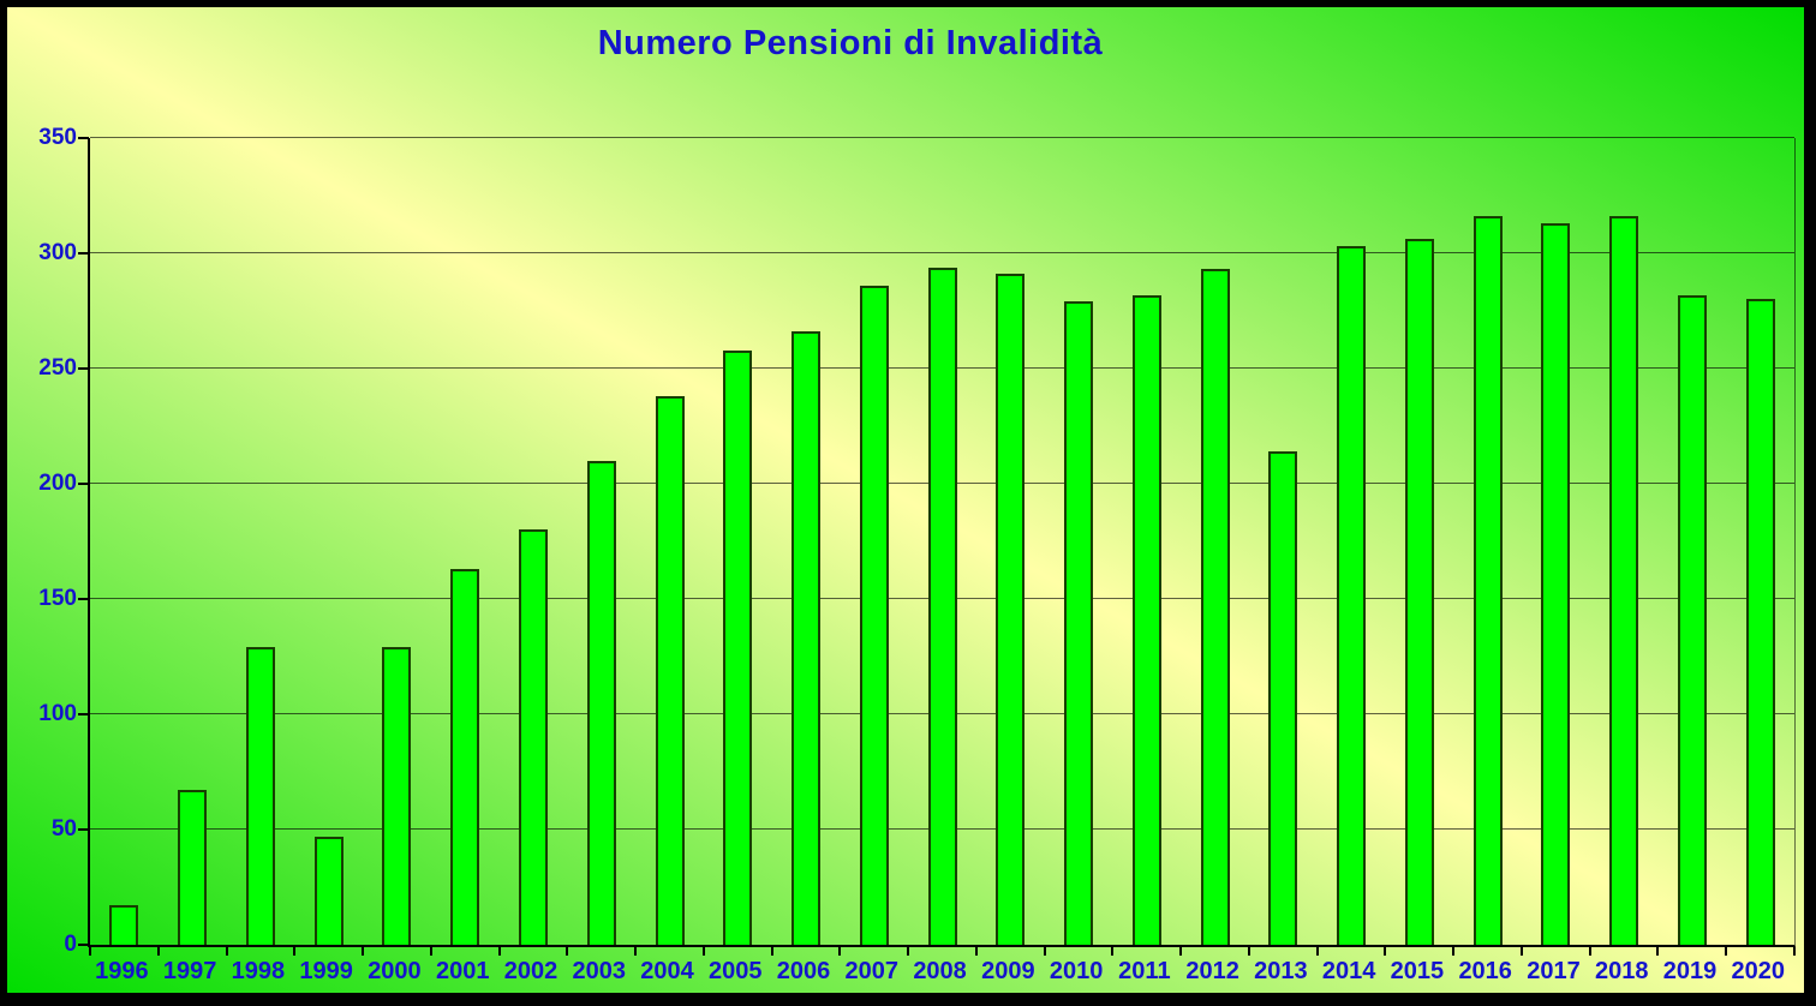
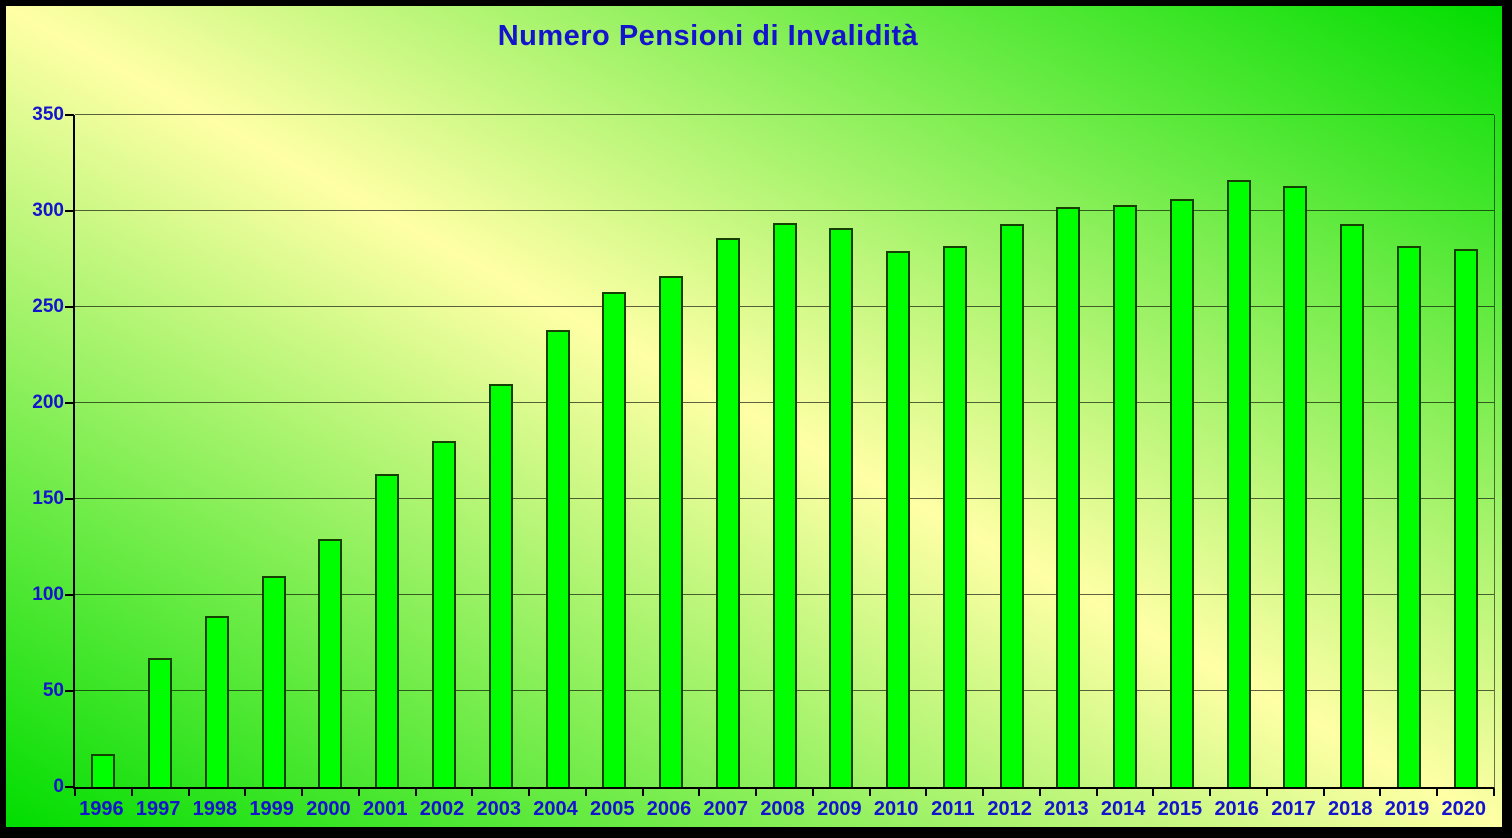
1998: 129 -> 89
1999: 47 -> 110
2013: 214 -> 302
2018: 316 -> 293
